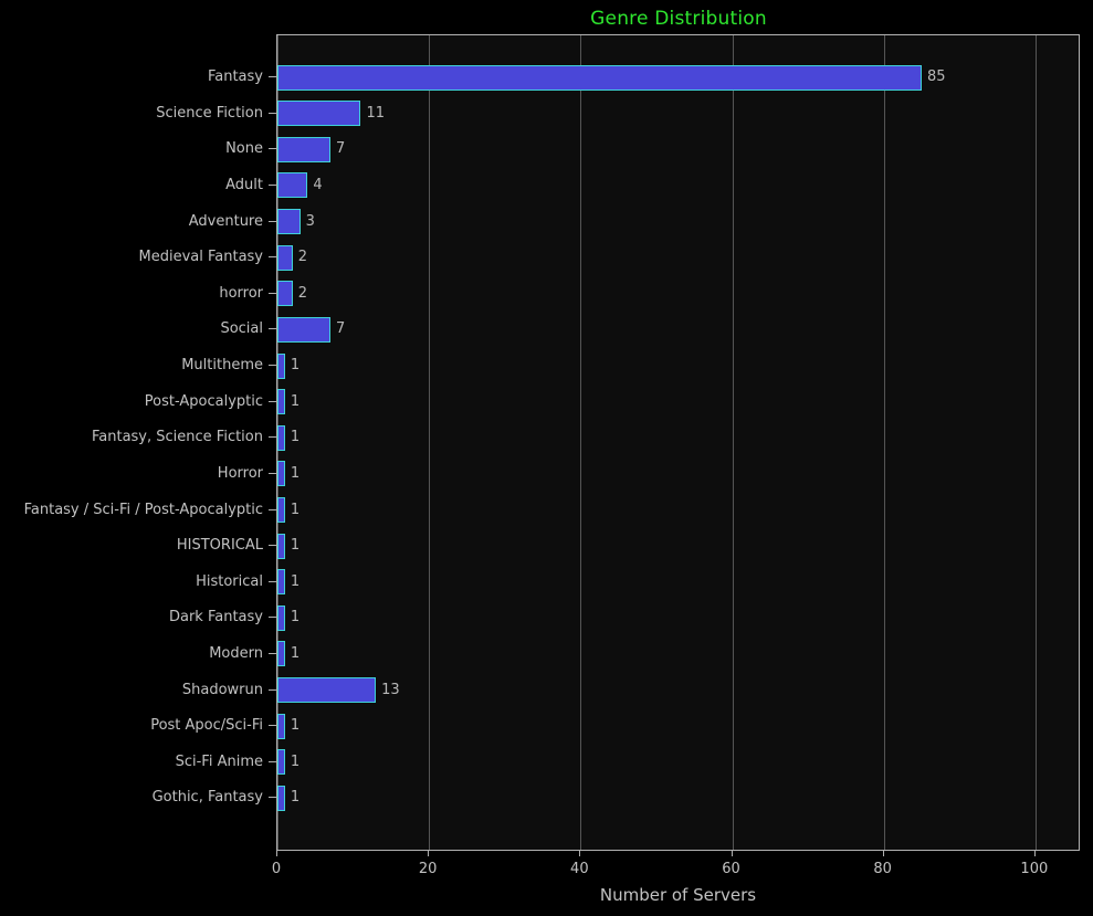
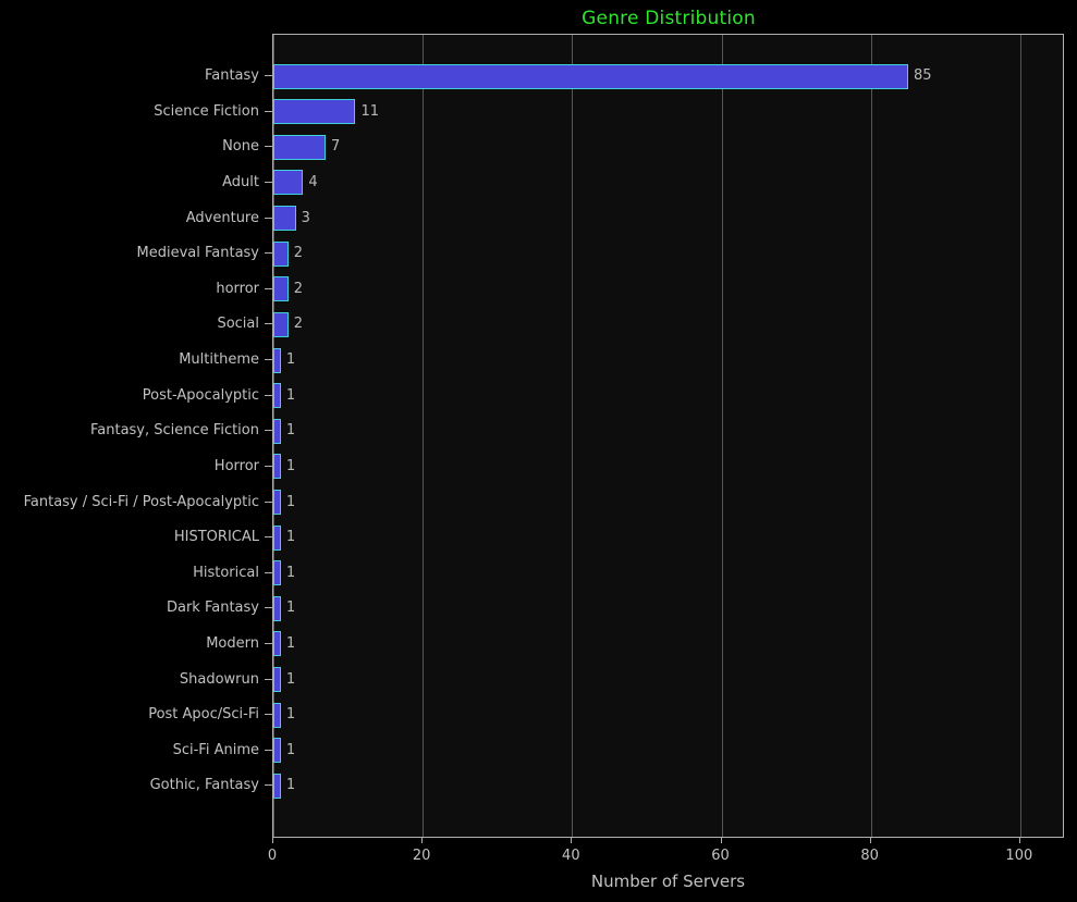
Social: 7 -> 2
Shadowrun: 13 -> 1
